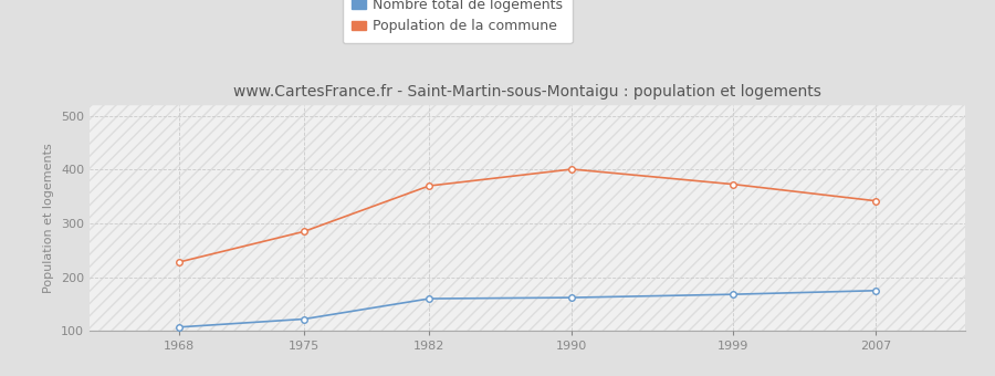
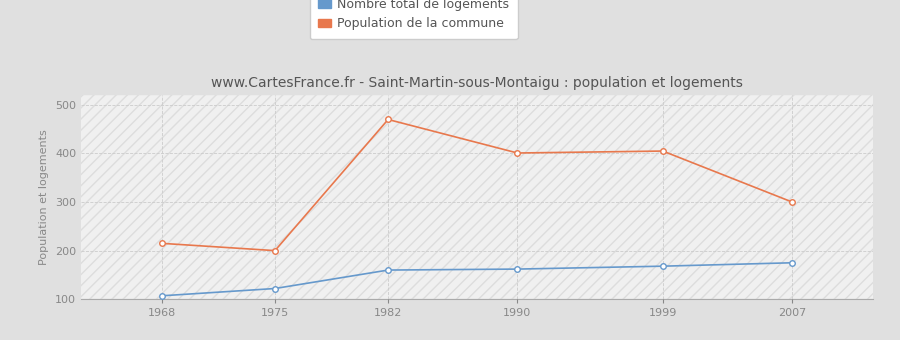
Population de la commune/1968: 228 -> 215
Population de la commune/1975: 285 -> 200
Population de la commune/1982: 370 -> 470
Population de la commune/1999: 373 -> 405
Population de la commune/2007: 342 -> 300
